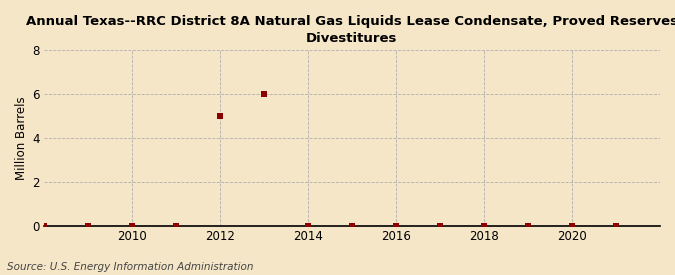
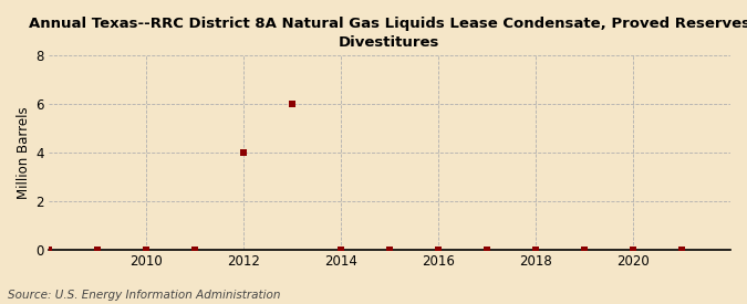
2012: 5 -> 4
